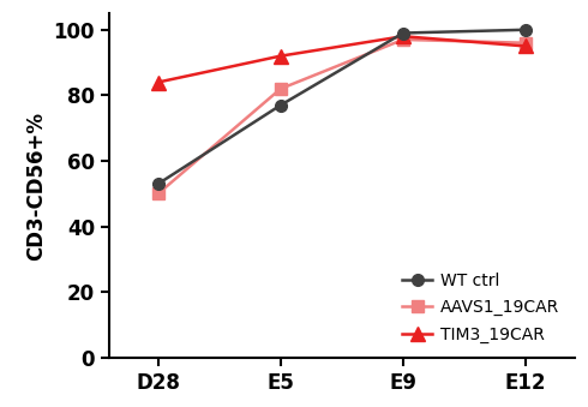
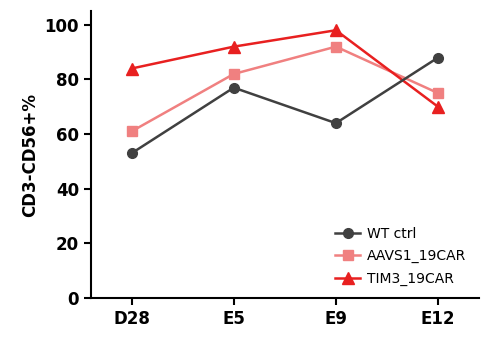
AAVS1_19CAR/D28: 50 -> 61
WT ctrl/E9: 99 -> 64
AAVS1_19CAR/E9: 97 -> 92
WT ctrl/E12: 100 -> 88
AAVS1_19CAR/E12: 96 -> 75
TIM3_19CAR/E12: 95 -> 70
